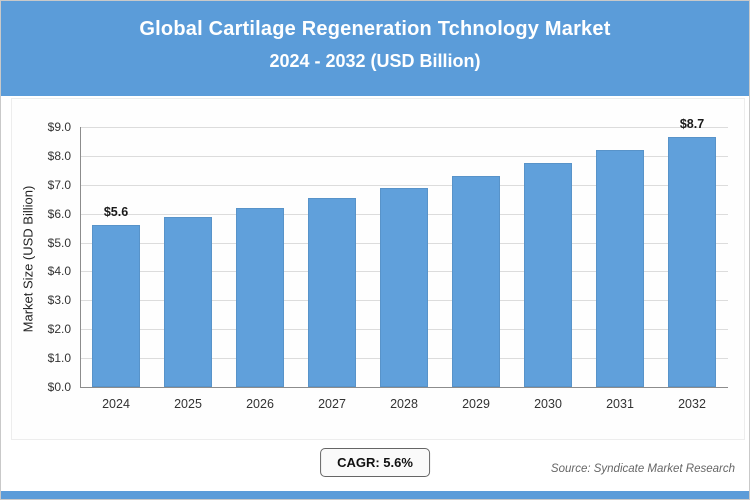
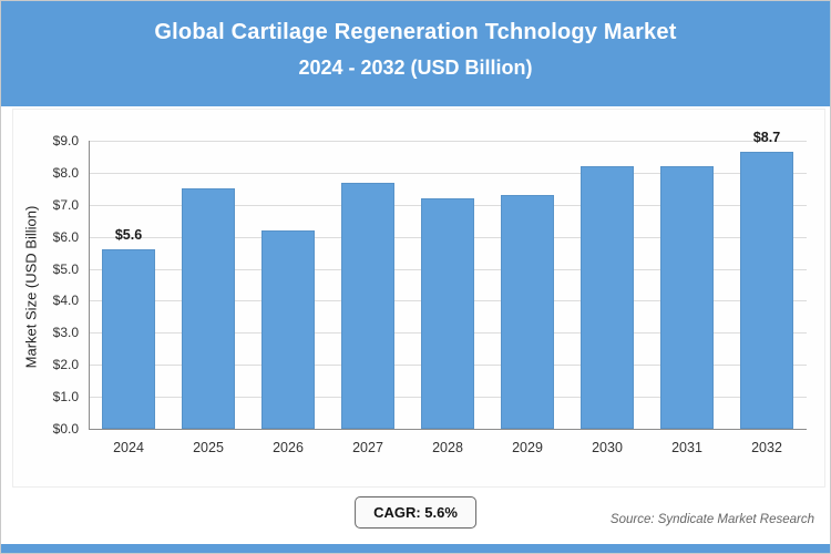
2025: $5.9 -> $7.5
2027: $6.5 -> $7.7
2028: $6.9 -> $7.2
2030: $7.8 -> $8.2
